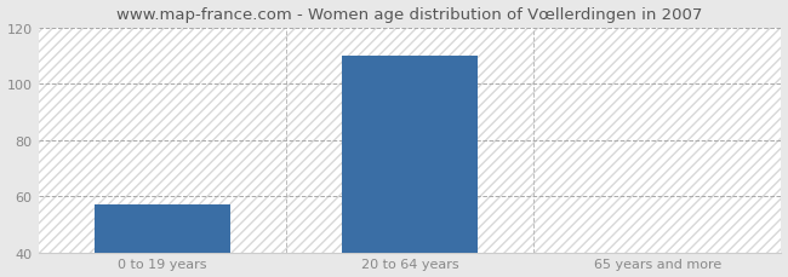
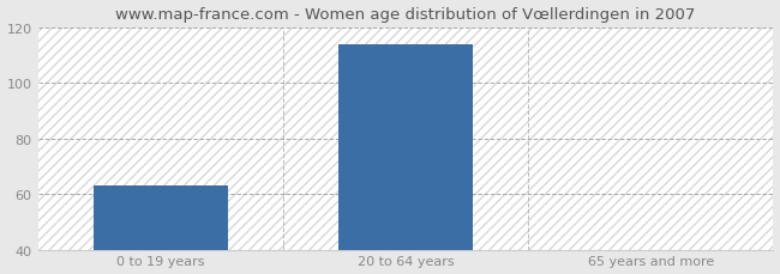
0 to 19 years: 57 -> 63
20 to 64 years: 110 -> 114
